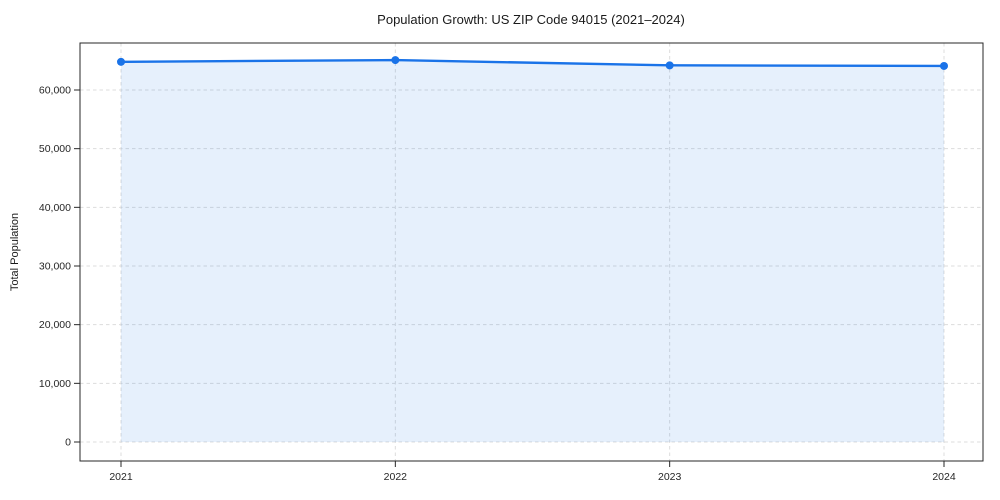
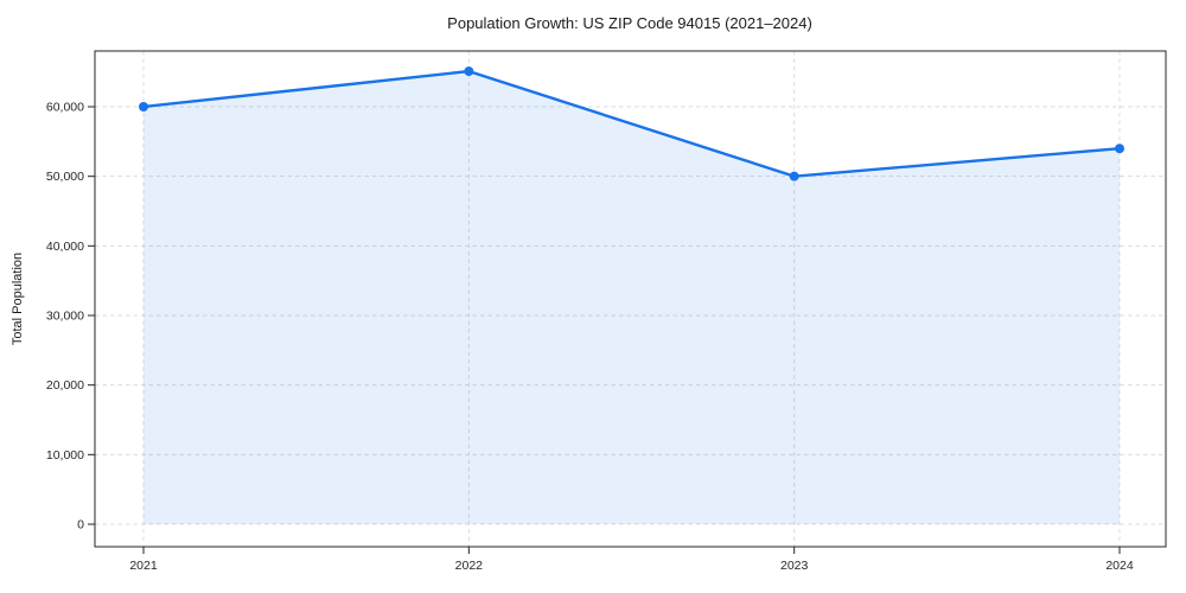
2021: 65000 -> 60000
2023: 64000 -> 50000
2024: 64000 -> 54000
